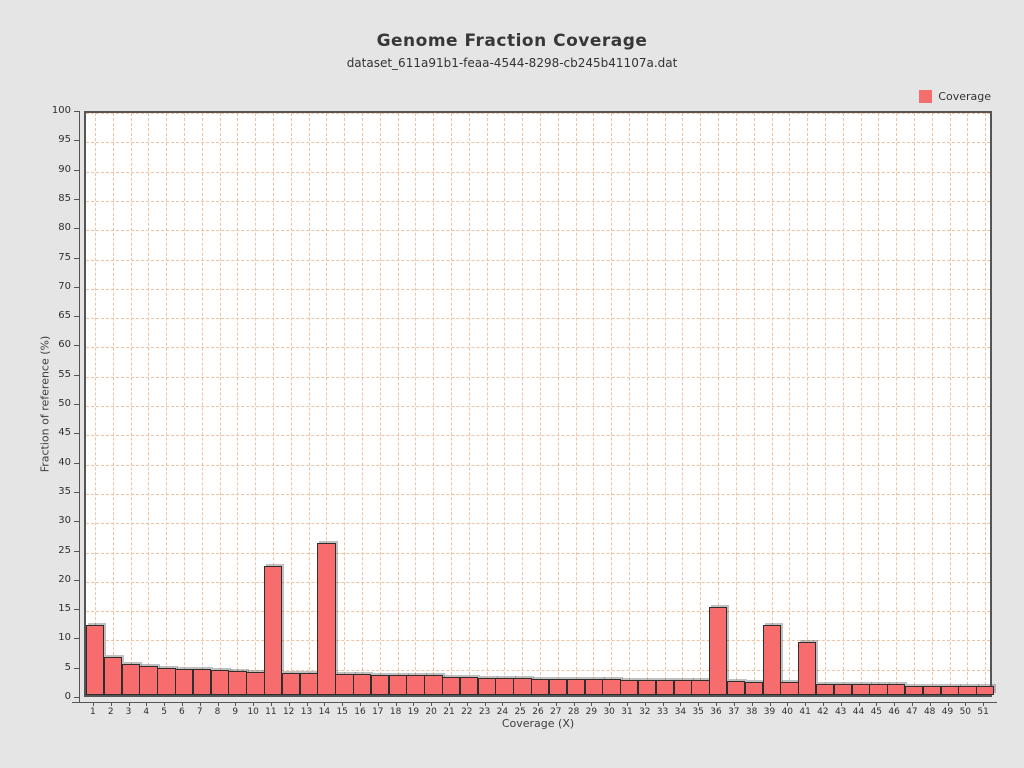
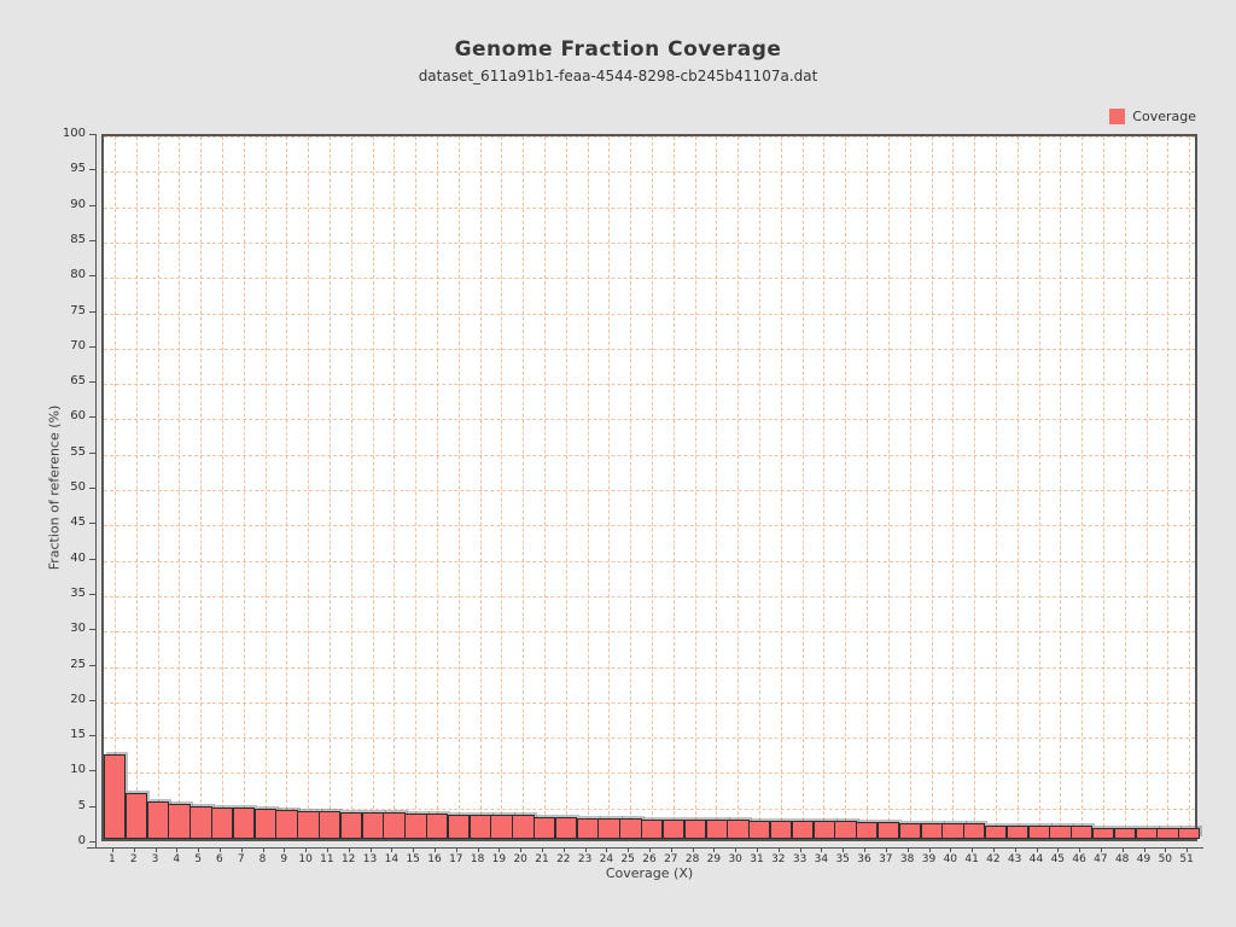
11: 22 -> 4
14: 26 -> 4
36: 15 -> 2
39: 12 -> 2
41: 9 -> 2
